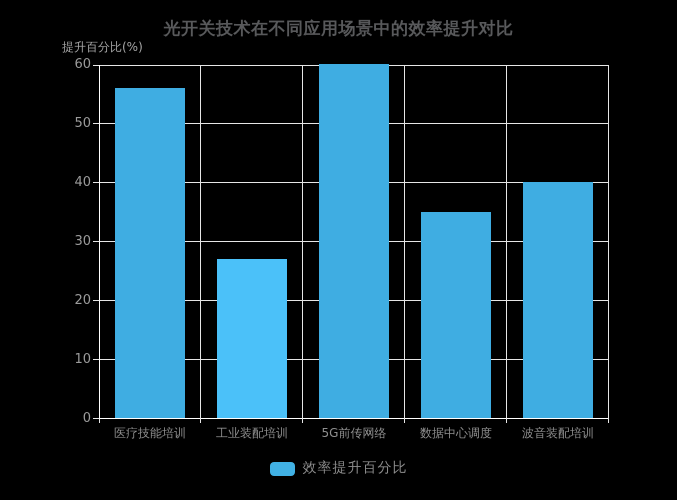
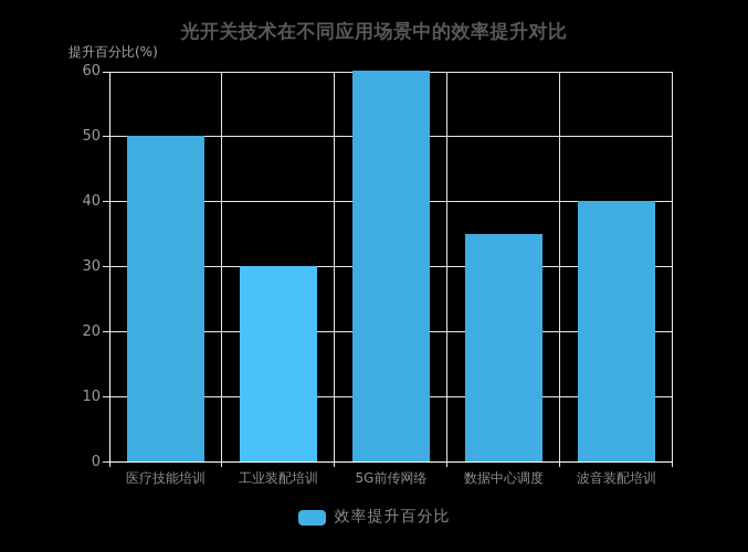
医疗技能培训: 56 -> 50
工业装配培训: 27 -> 30
